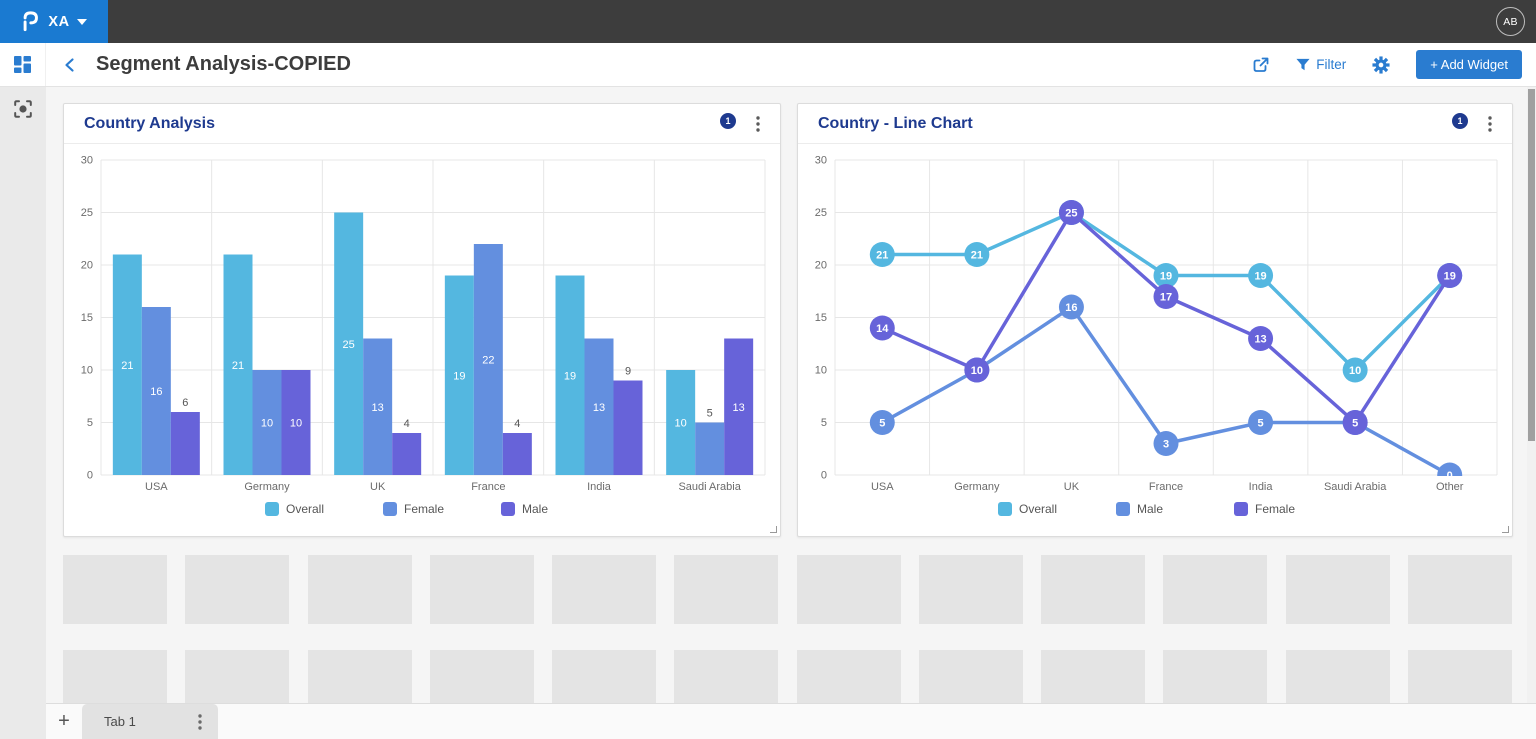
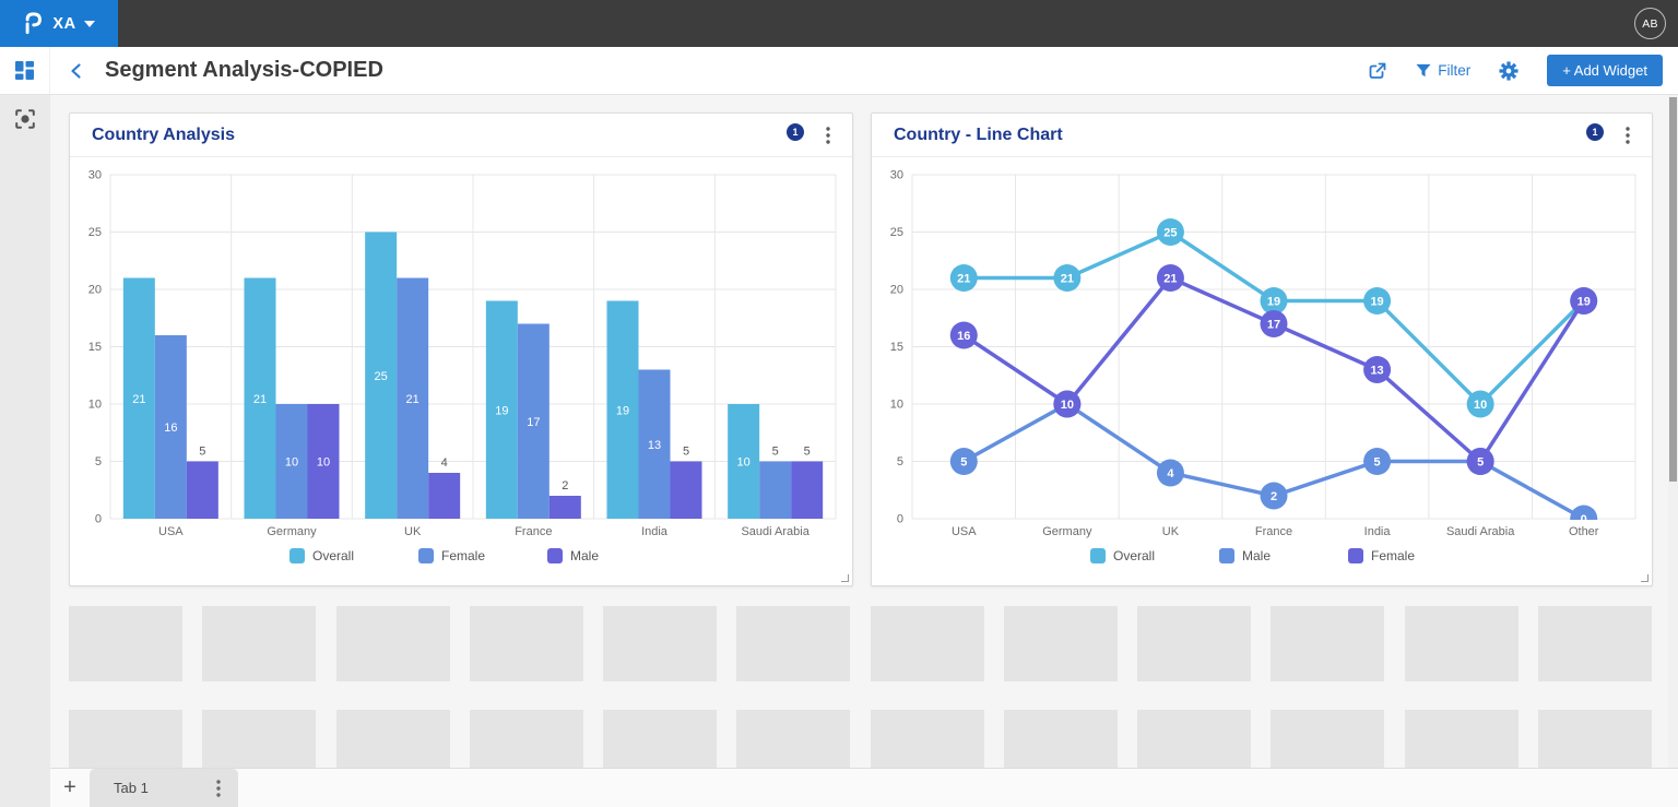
Country Analysis/Male/USA: 6 -> 5
Country Analysis/Female/UK: 13 -> 21
Country Analysis/Female/France: 22 -> 17
Country Analysis/Male/France: 4 -> 2
Country Analysis/Male/India: 9 -> 5
Country Analysis/Male/Saudi Arabia: 13 -> 5
Country - Line Chart/Female/USA: 14 -> 16
Country - Line Chart/Male/UK: 16 -> 4
Country - Line Chart/Female/UK: 25 -> 21
Country - Line Chart/Male/France: 3 -> 2
